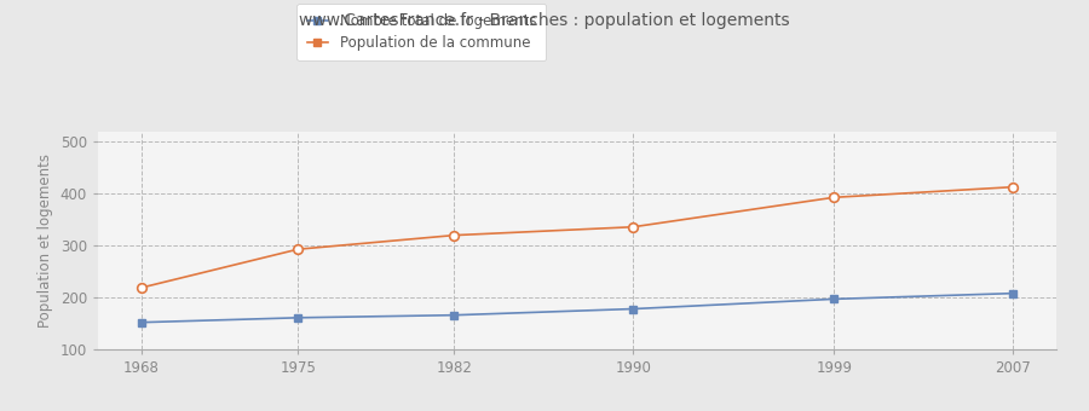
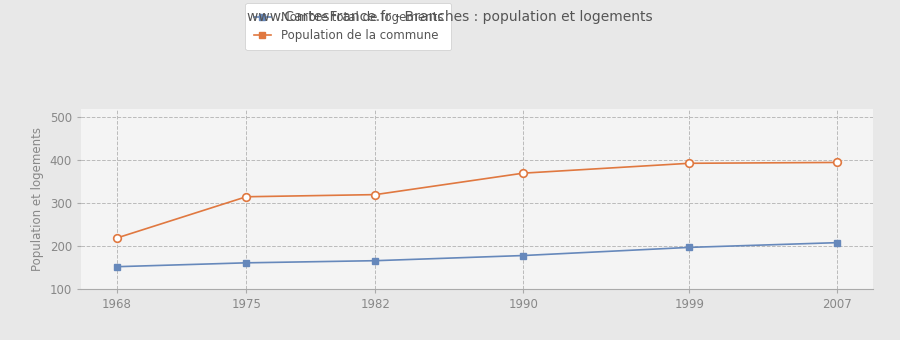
Population de la commune/1975: 293 -> 315
Population de la commune/1990: 336 -> 370
Population de la commune/2007: 413 -> 395
